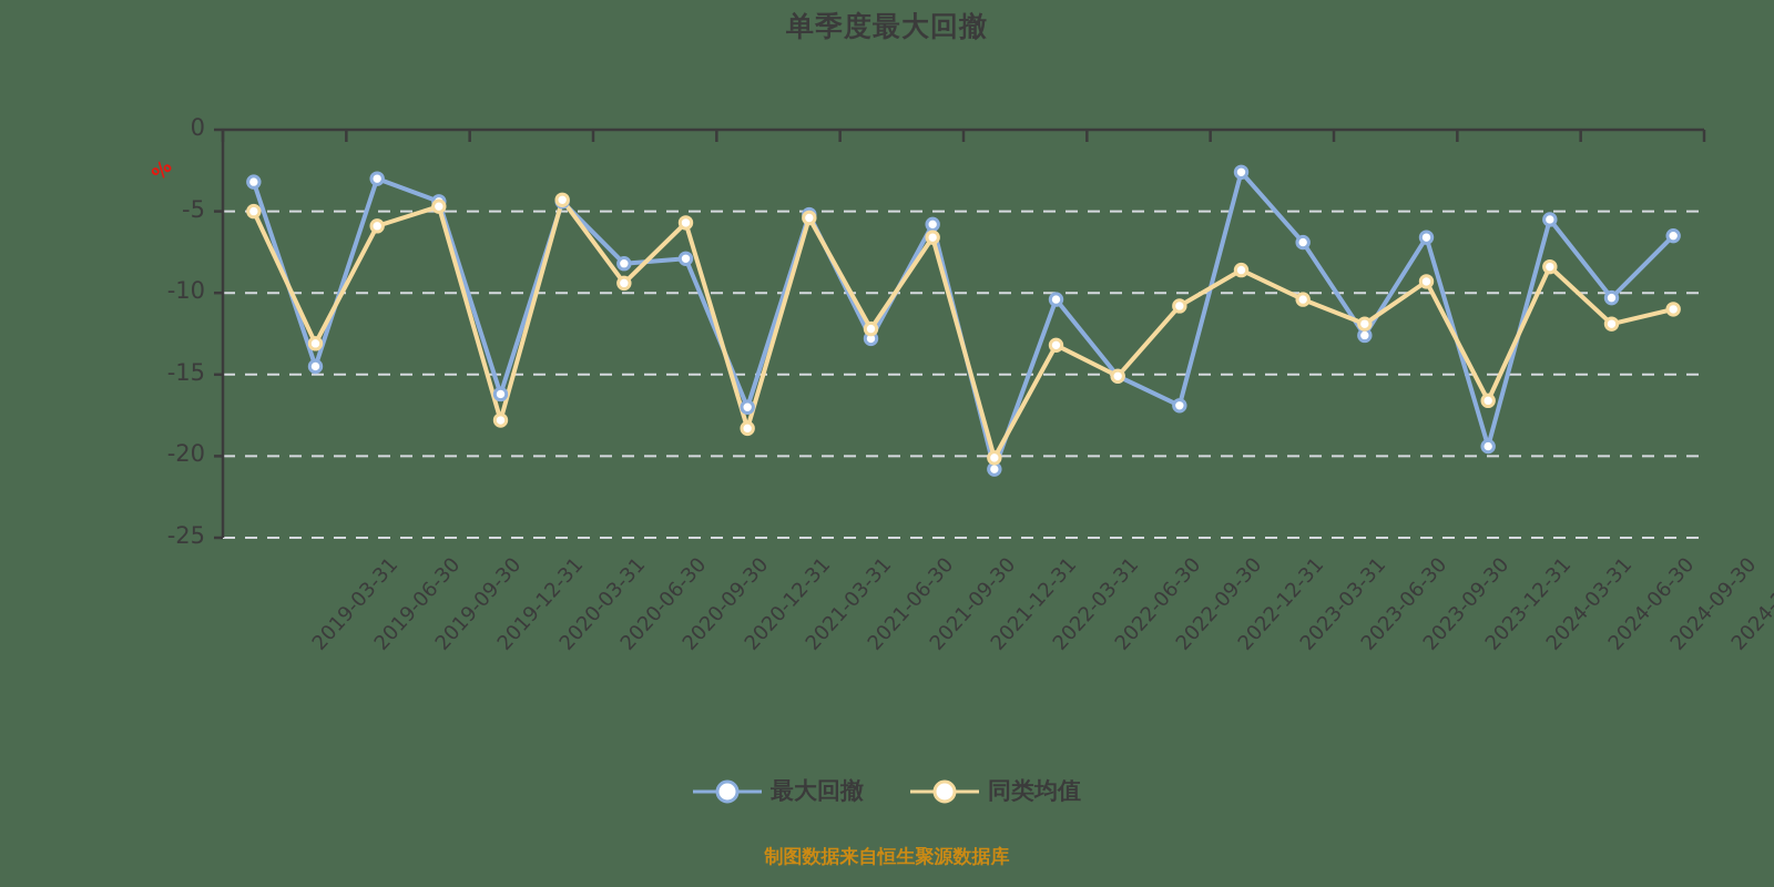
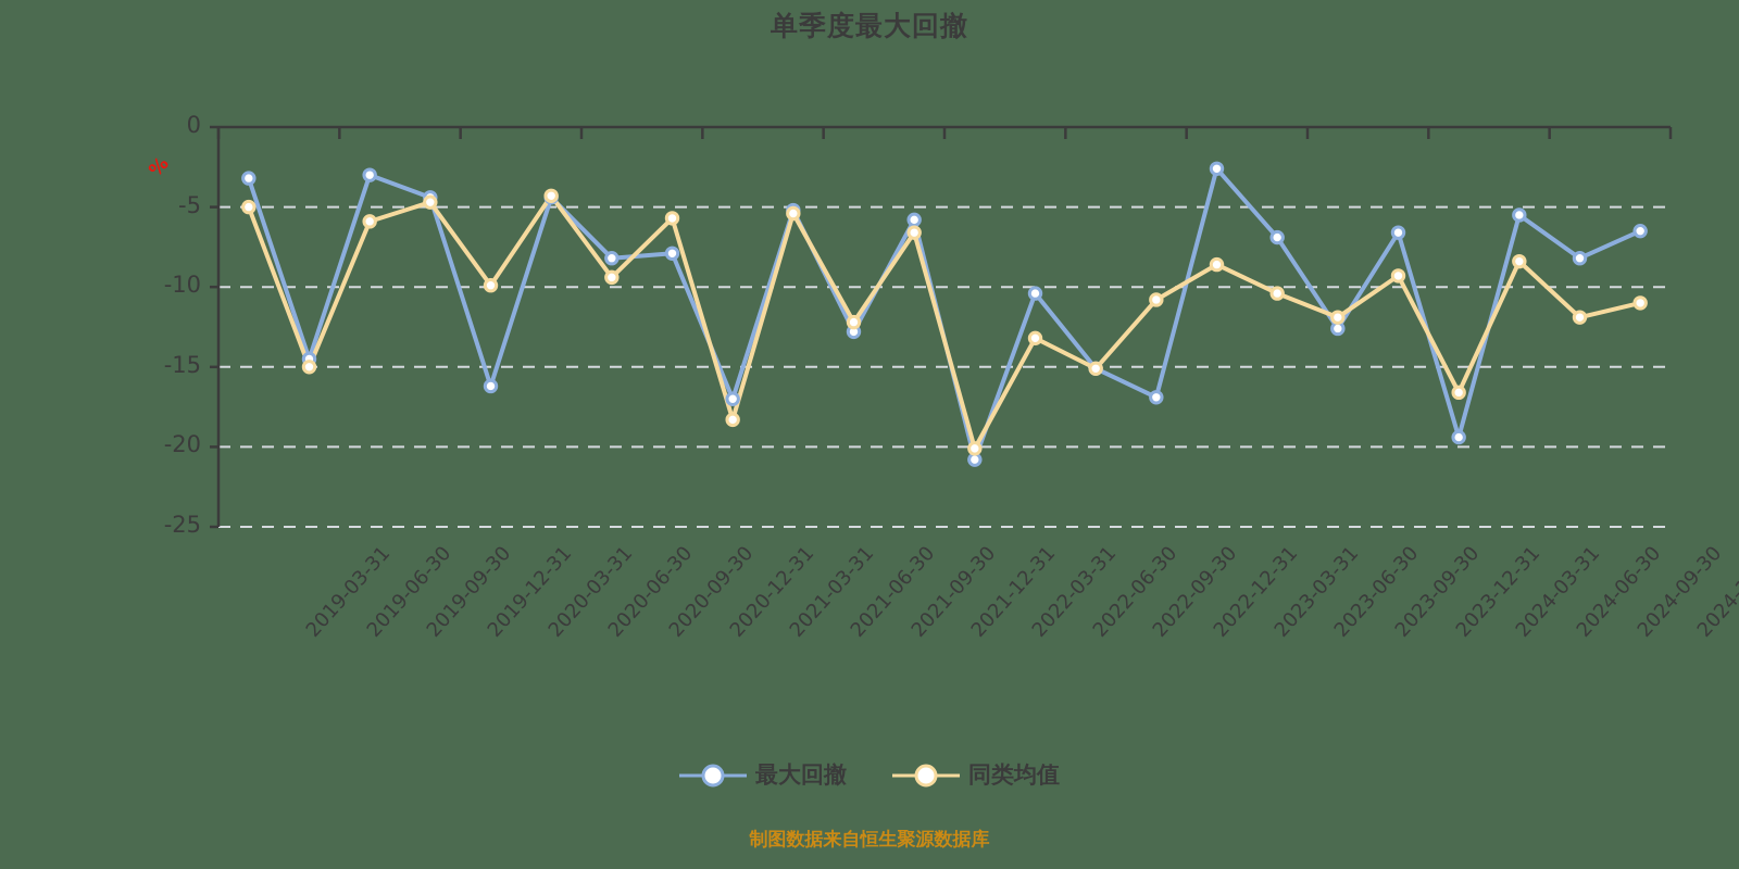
同类均值/2019-06-30: -13.1 -> -15.0
同类均值/2020-03-31: -17.8 -> -9.9
最大回撤/2024-09-30: -10.3 -> -8.2
